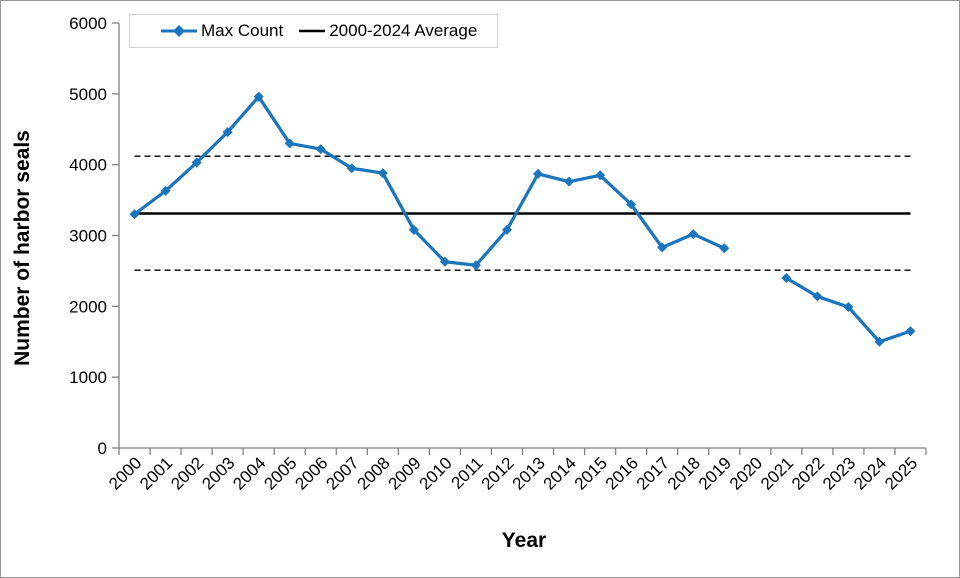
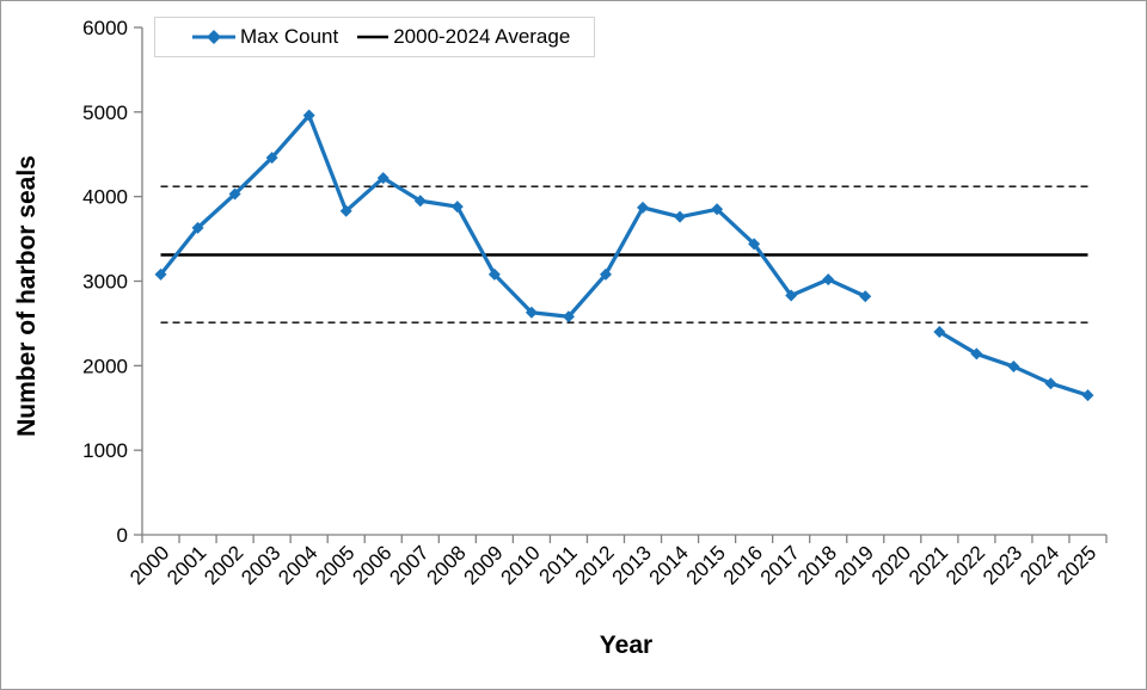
2000: 3300 -> 3100
2005: 4300 -> 3800
2024: 1500 -> 1800
